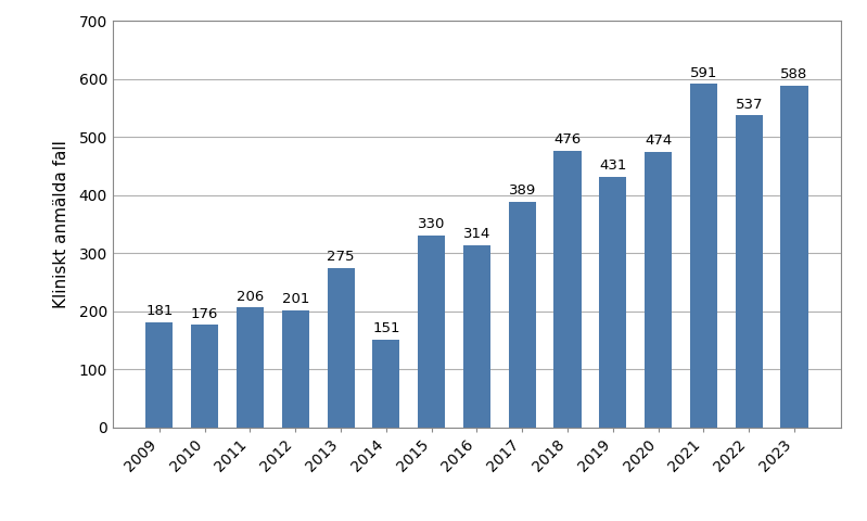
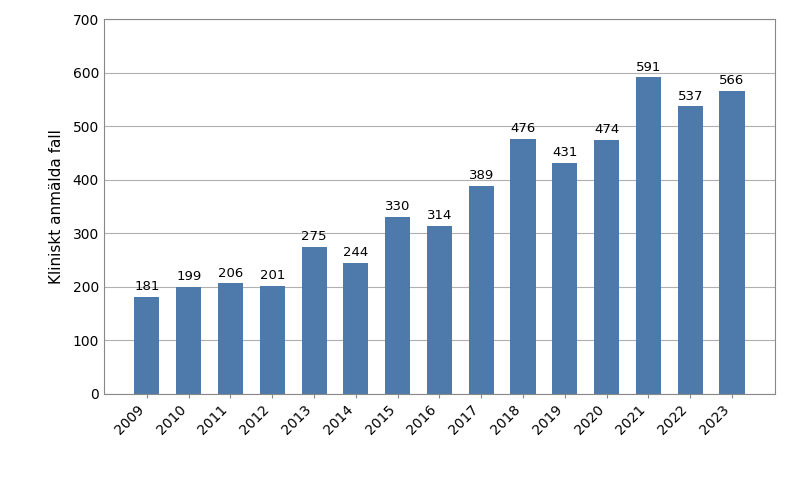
2010: 176 -> 199
2014: 151 -> 244
2023: 588 -> 566
